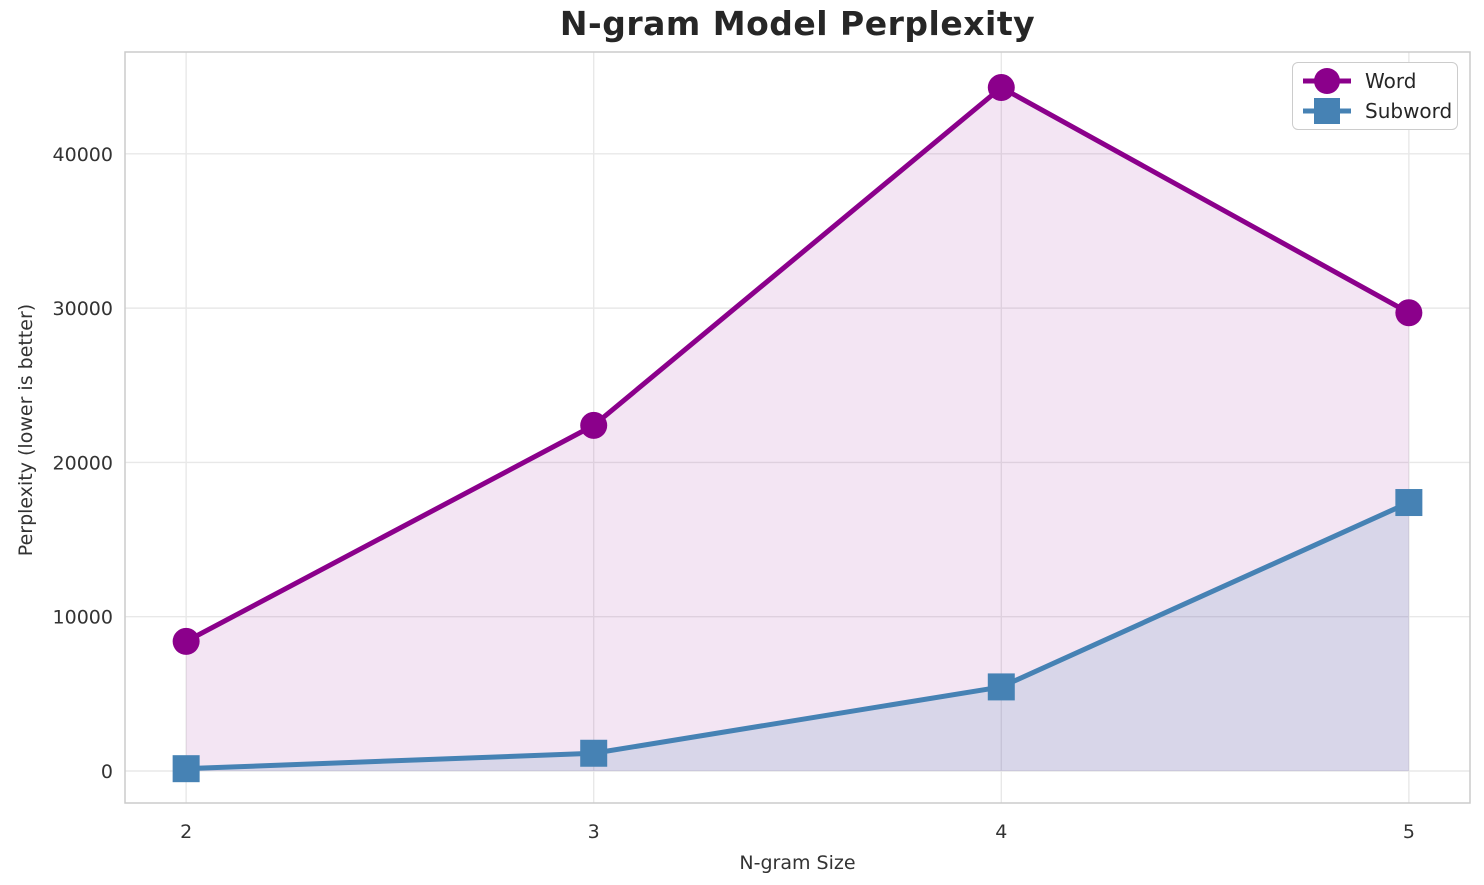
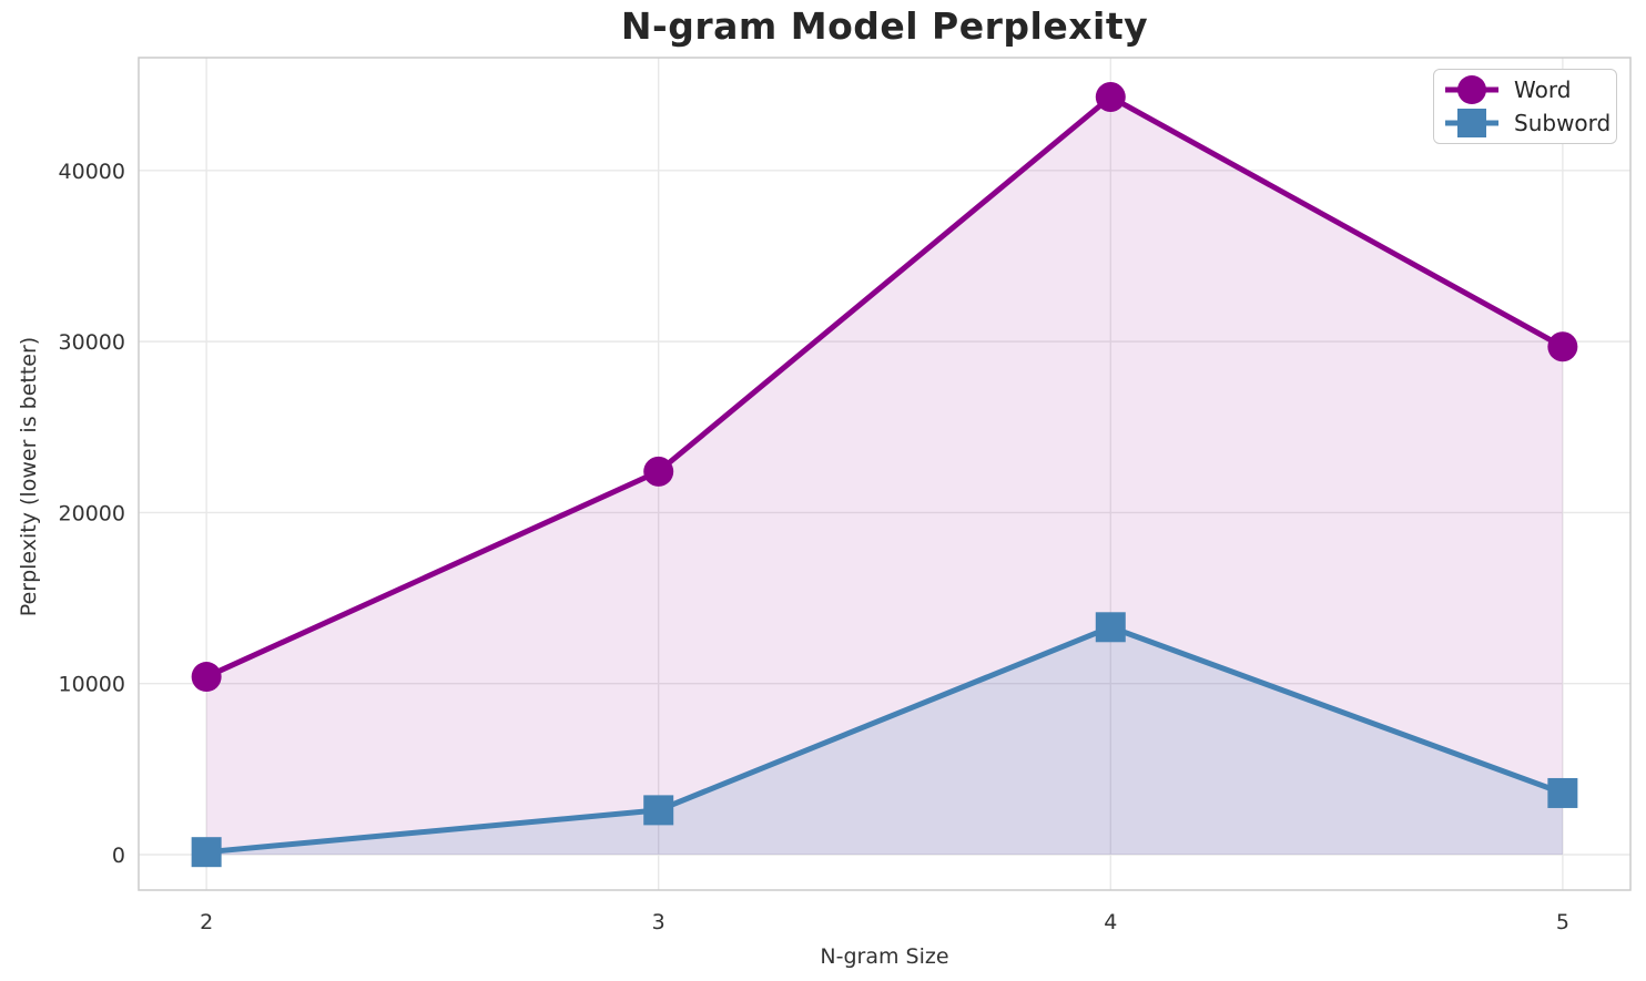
Word/2: 8400 -> 10400
Subword/3: 1200 -> 2600
Subword/4: 5400 -> 13300
Subword/5: 17400 -> 3600
